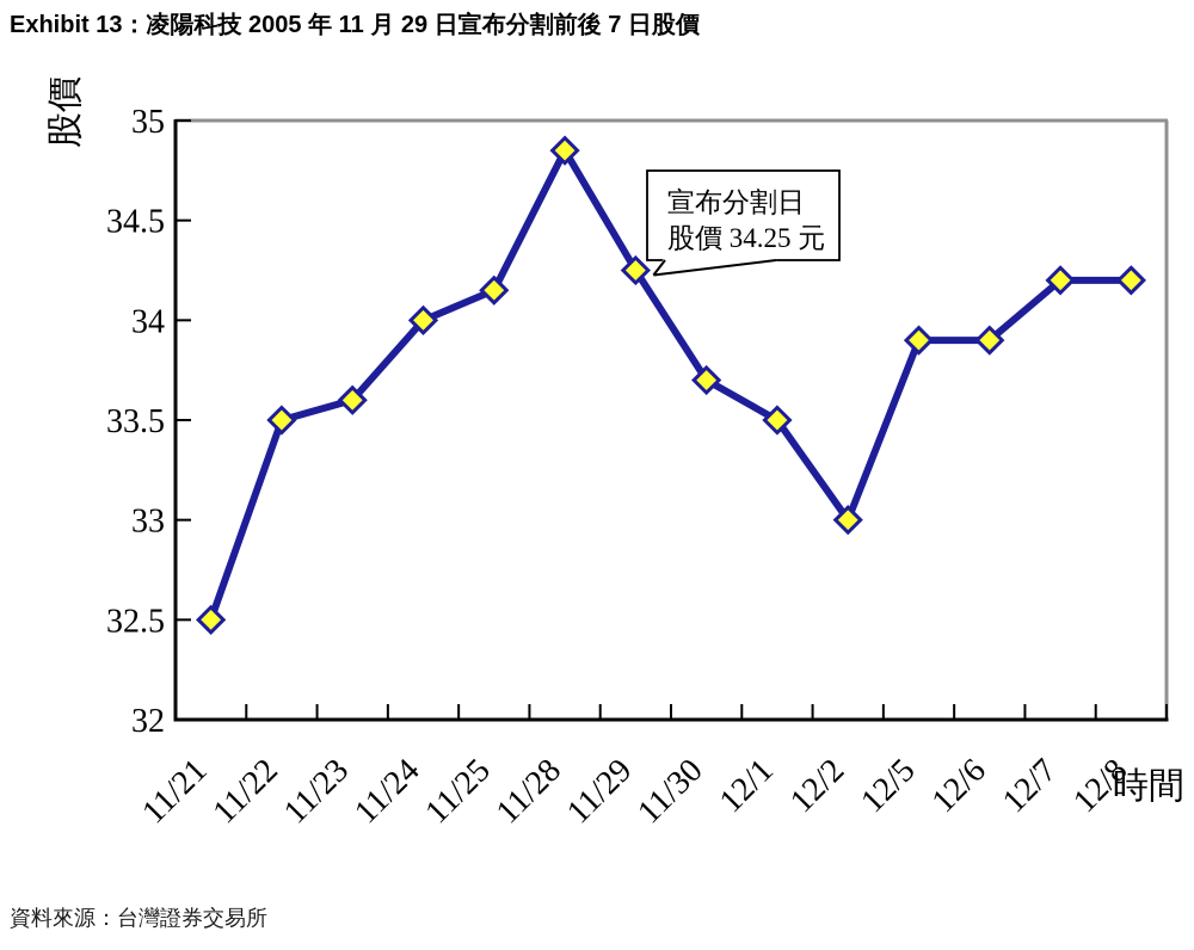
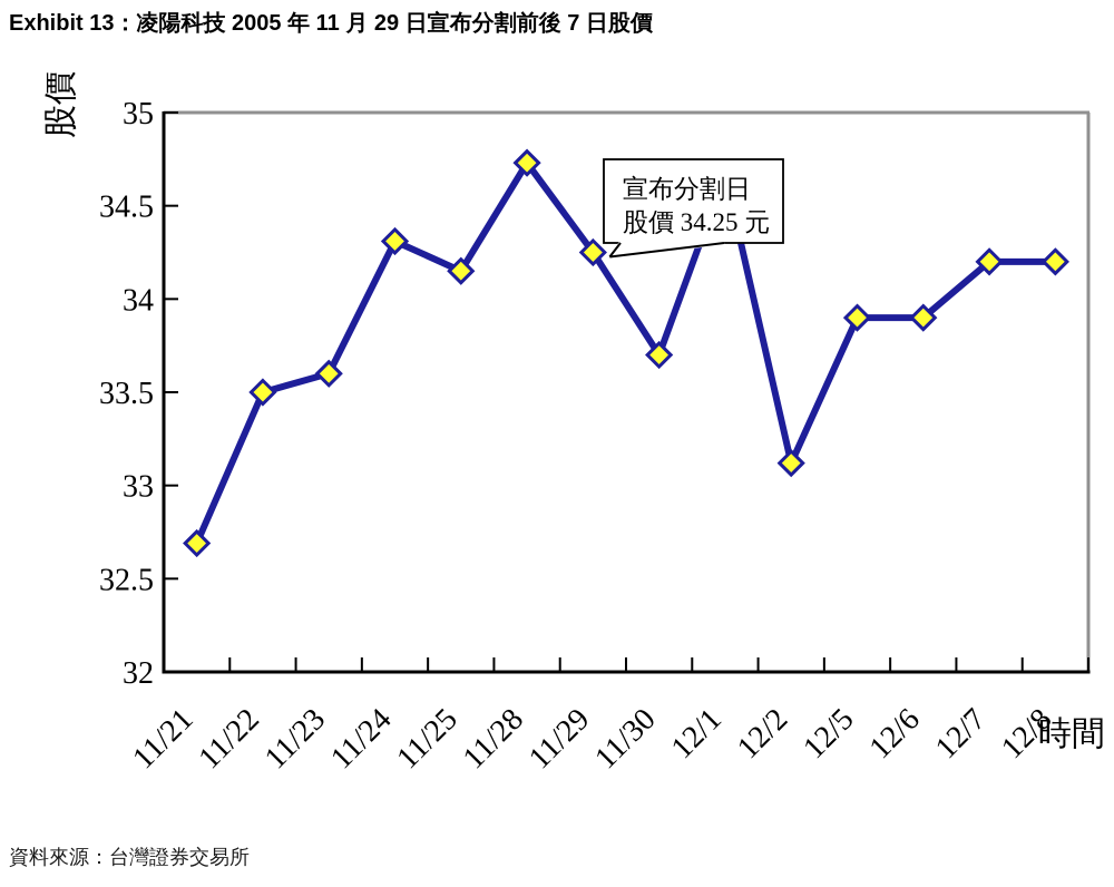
11/21: 32.50 -> 32.69
11/24: 34.00 -> 34.31
11/28: 34.85 -> 34.73
12/1: 33.50 -> 34.67
12/2: 33.00 -> 33.12
